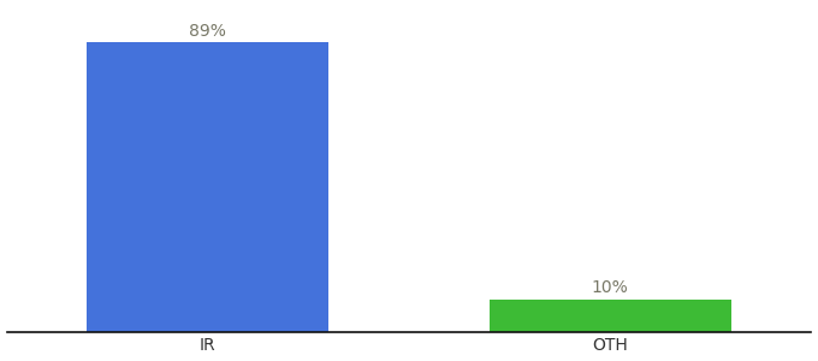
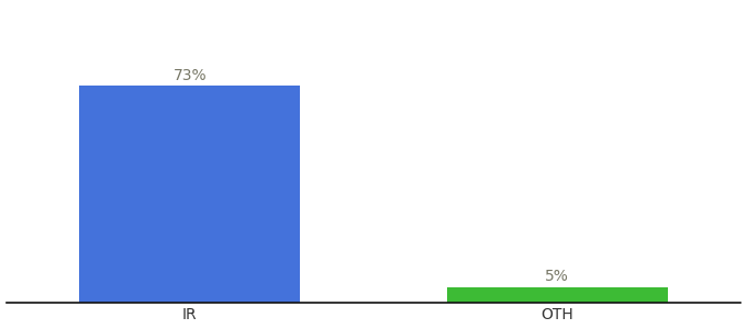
IR: 89% -> 73%
OTH: 10% -> 5%
